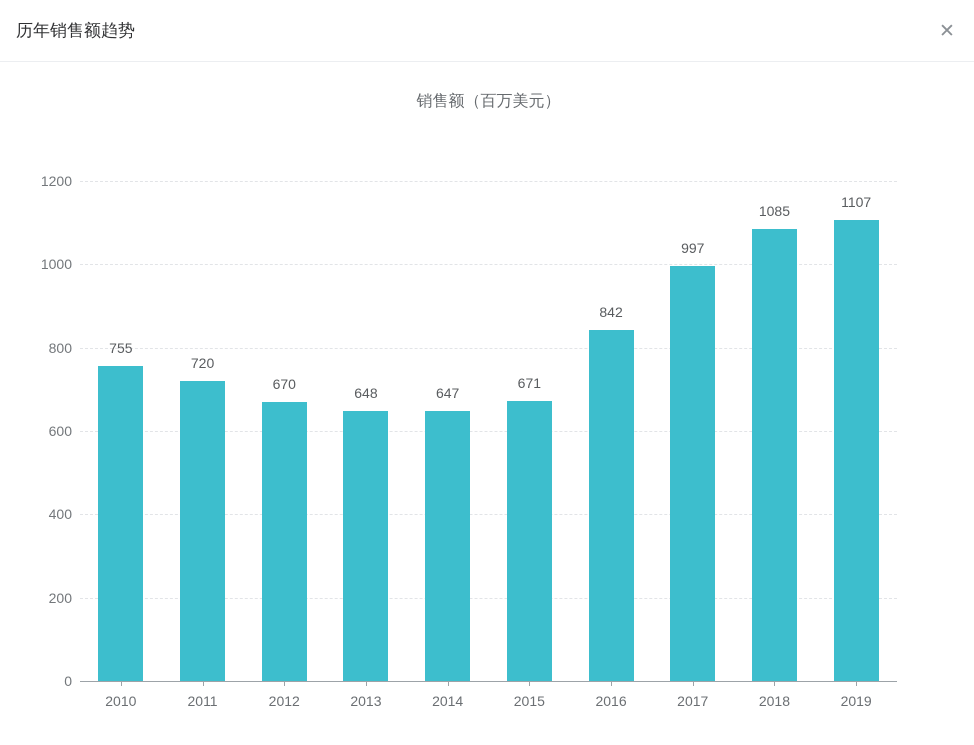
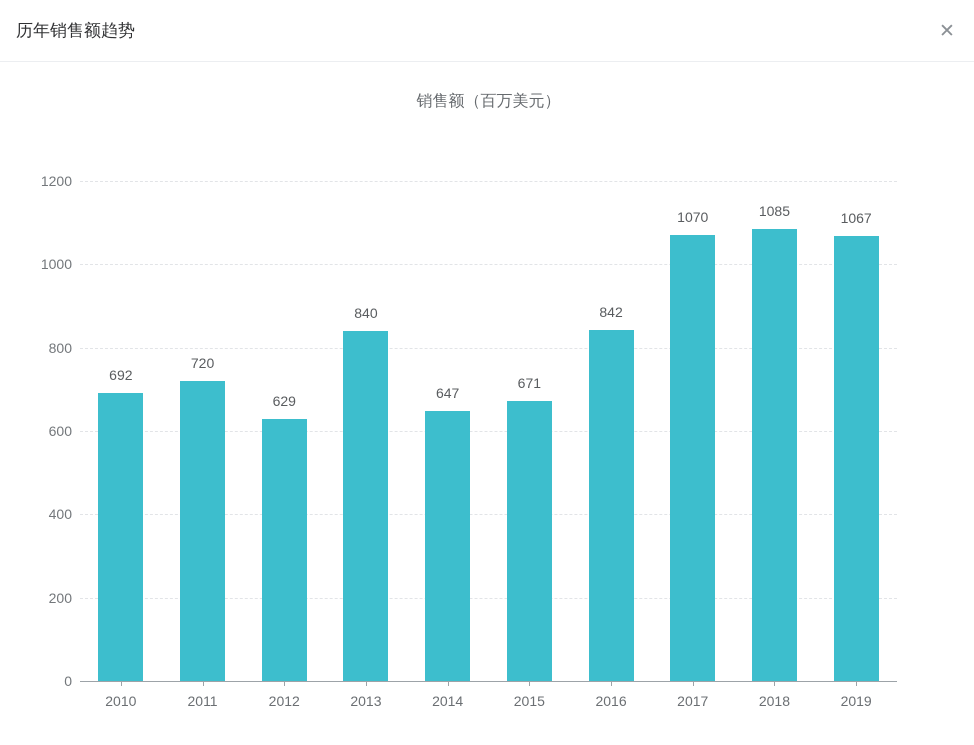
2010: 755 -> 692
2012: 670 -> 629
2013: 648 -> 840
2017: 997 -> 1070
2019: 1107 -> 1067
